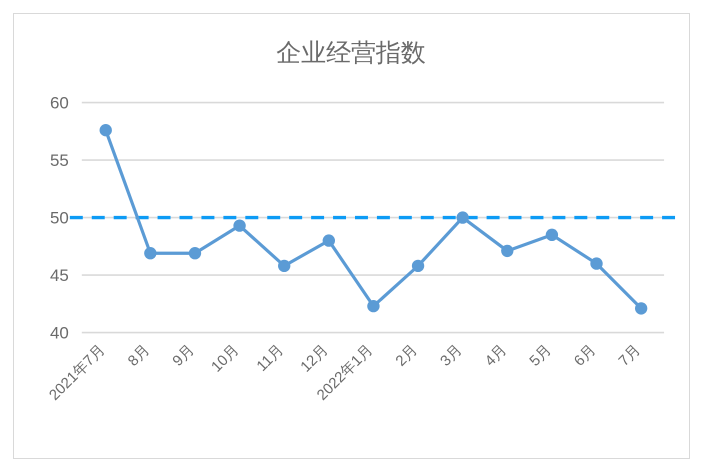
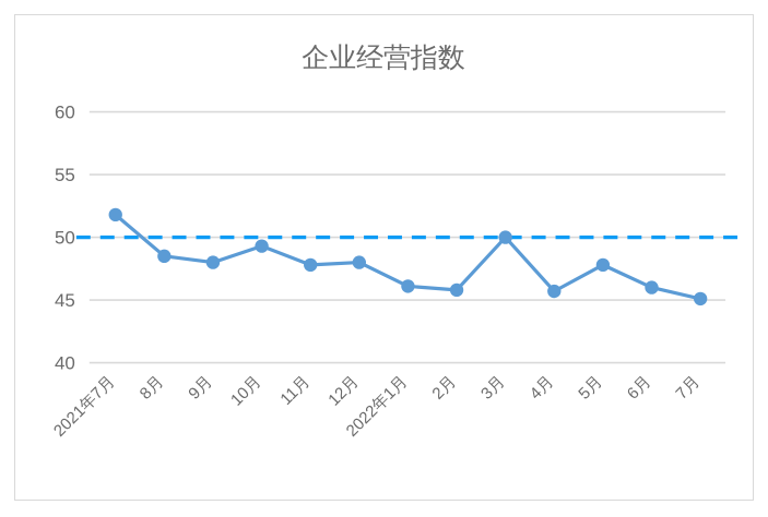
2021年7月: 57.6 -> 51.8
8月: 46.9 -> 48.5
9月: 46.9 -> 48.0
11月: 45.8 -> 47.8
2022年1月: 42.3 -> 46.1
4月: 47.1 -> 45.7
5月: 48.5 -> 47.8
7月: 42.1 -> 45.1
